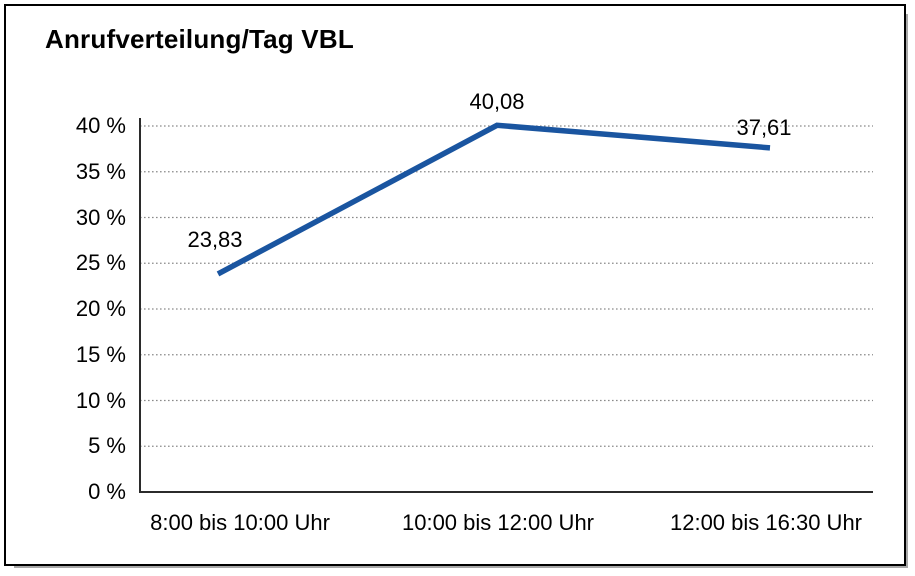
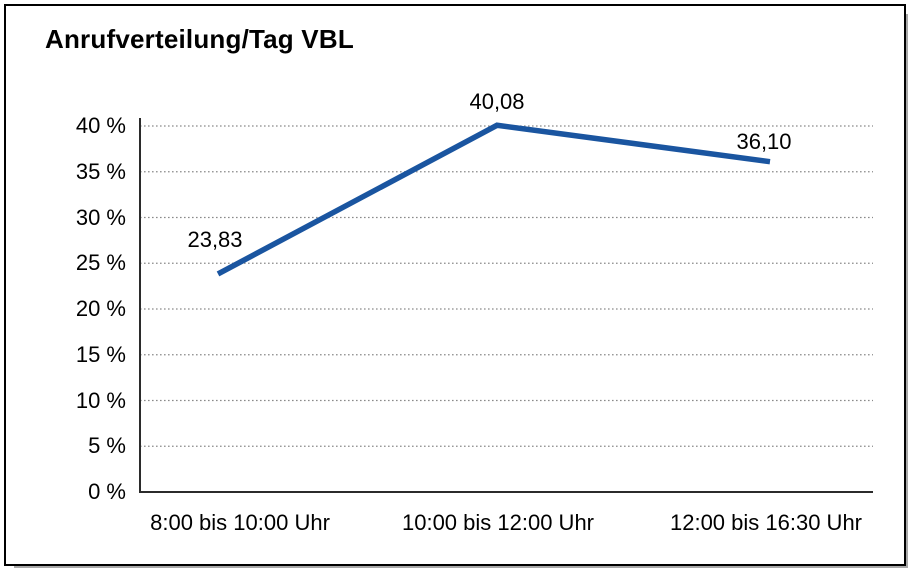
12:00 bis 16:30 Uhr: 37,61 -> 36,10
